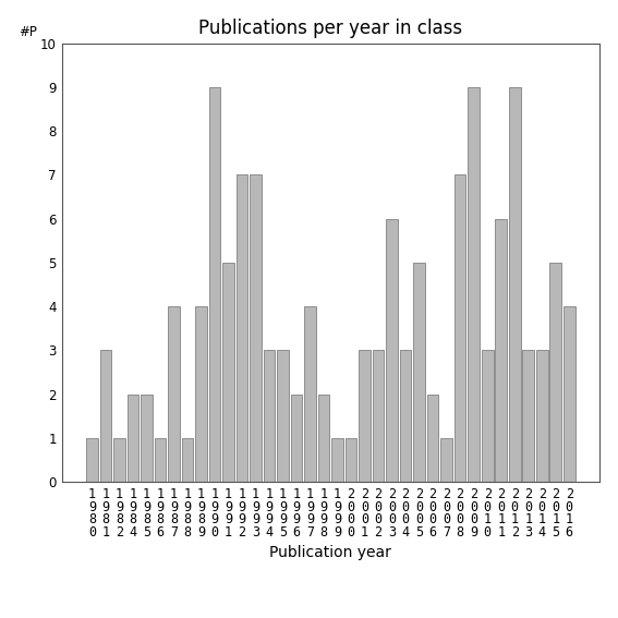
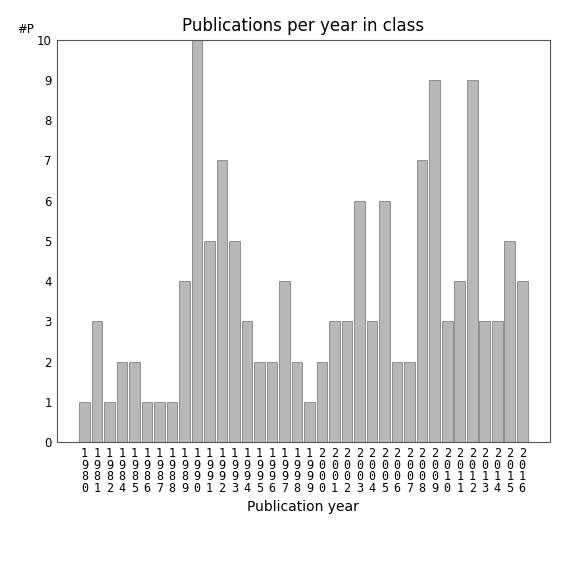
1 9 8 7: 4 -> 1
1 9 9 0: 9 -> 10
1 9 9 3: 7 -> 5
1 9 9 5: 3 -> 2
2 0 0 0: 1 -> 2
2 0 0 5: 5 -> 6
2 0 0 7: 1 -> 2
2 0 1 1: 6 -> 4
